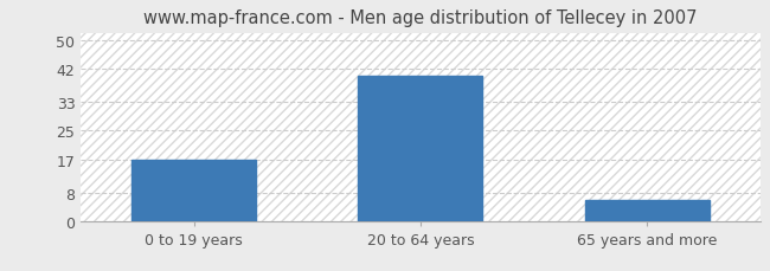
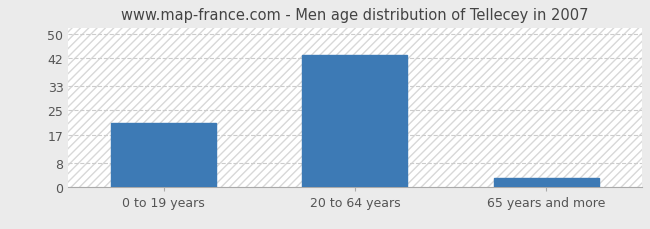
0 to 19 years: 17 -> 21
20 to 64 years: 40 -> 43
65 years and more: 6 -> 3
